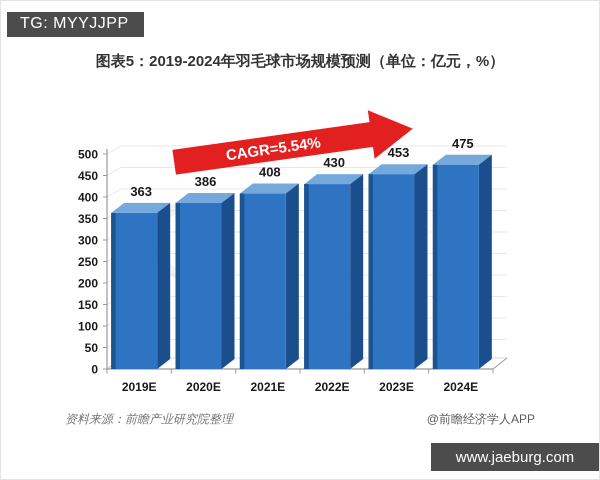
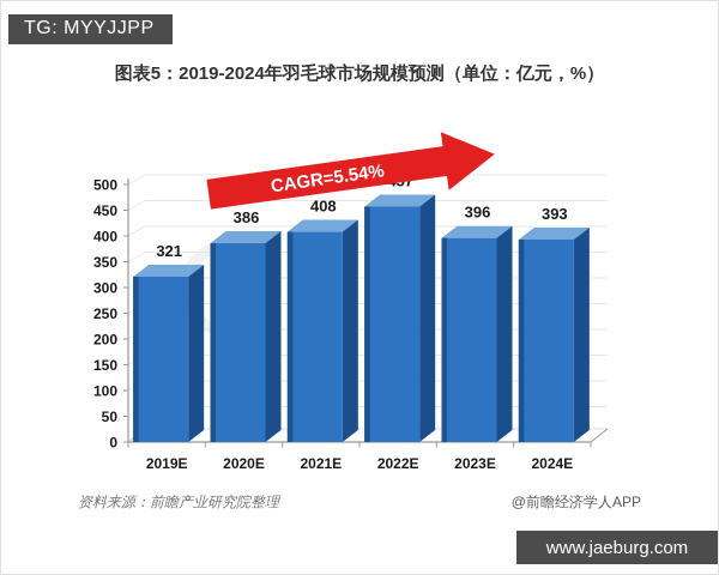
2019E: 363 -> 321
2022E: 430 -> 457
2023E: 453 -> 396
2024E: 475 -> 393
